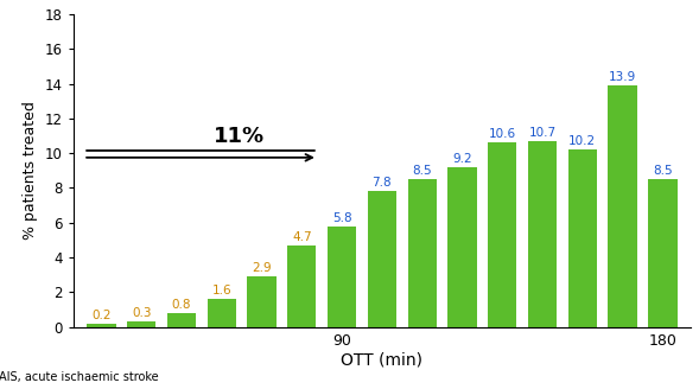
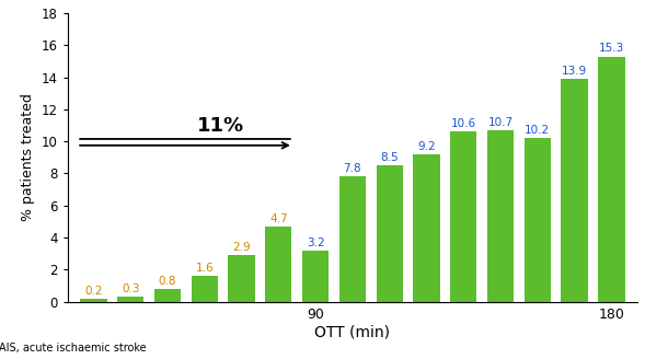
90: 5.8 -> 3.2
180: 8.5 -> 15.3
